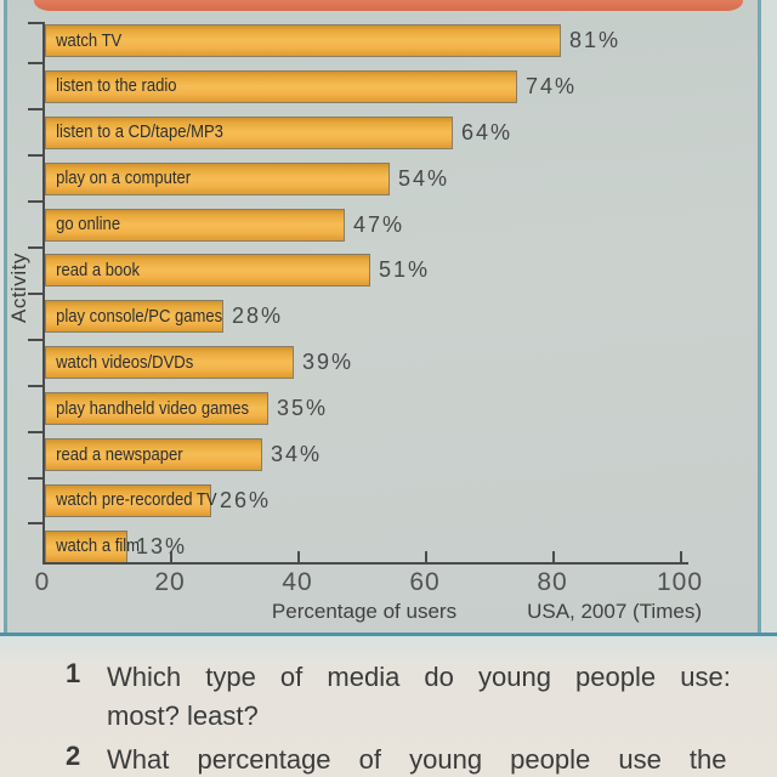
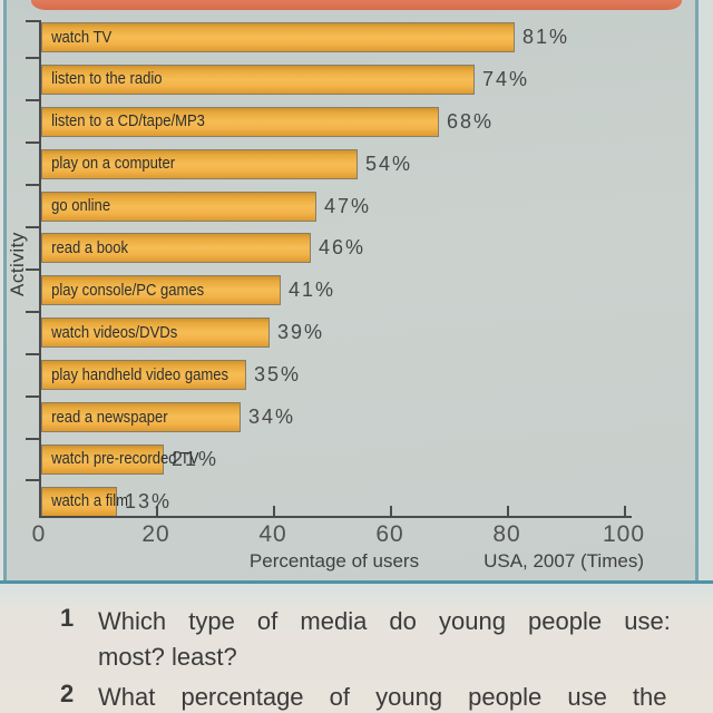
listen to a CD/tape/MP3: 64% -> 68%
read a book: 51% -> 46%
play console/PC games: 28% -> 41%
watch pre-recorded TV: 26% -> 21%
